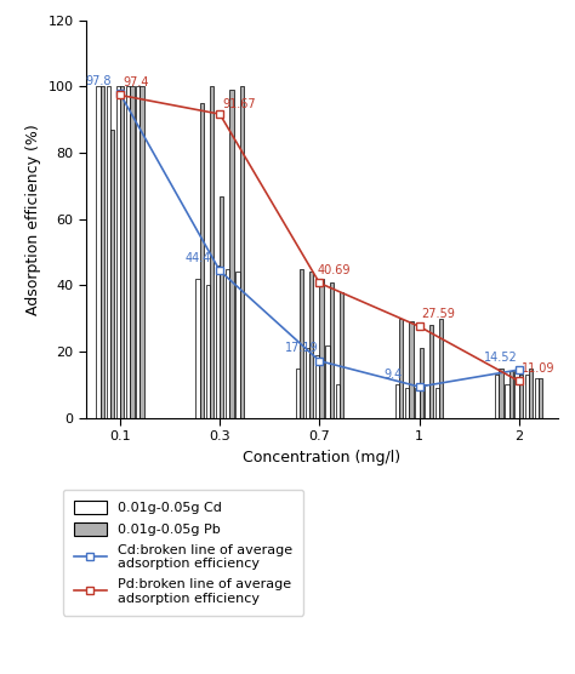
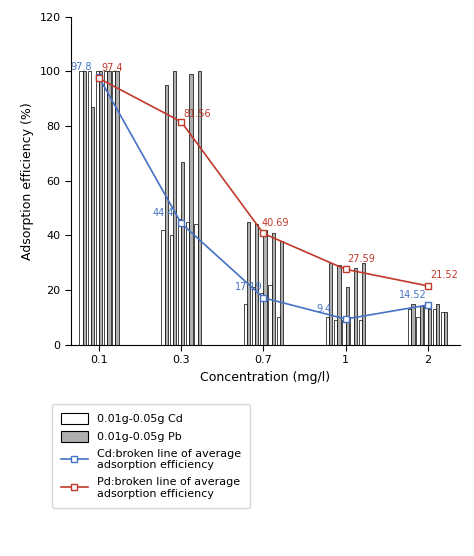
Pd:broken line of average adsorption efficiency/0.3: 91.67 -> 81.56
Pd:broken line of average adsorption efficiency/2: 11.09 -> 21.52
